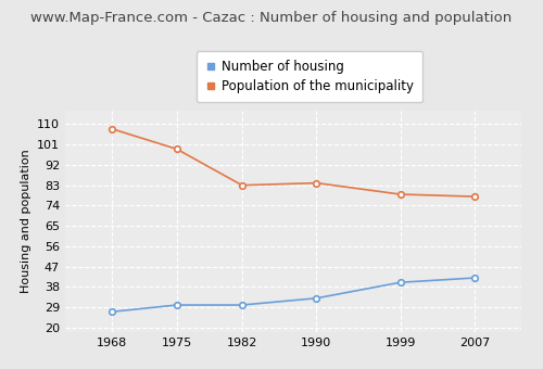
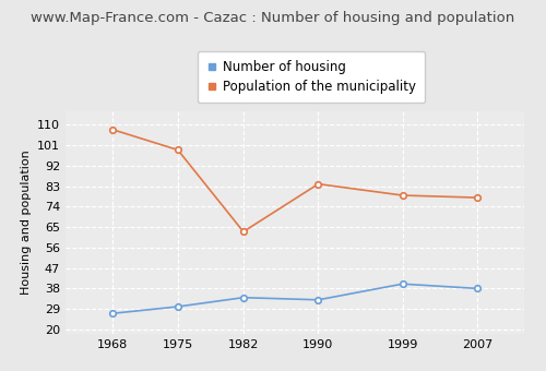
Number of housing/1982: 30 -> 34
Population of the municipality/1982: 83 -> 63
Number of housing/2007: 42 -> 38
